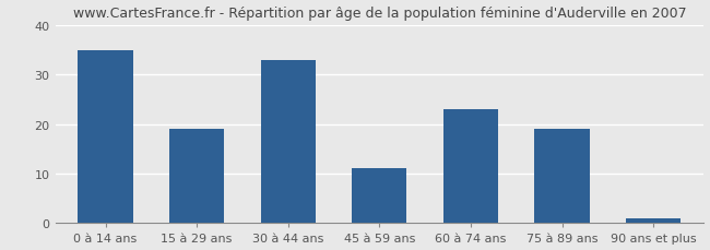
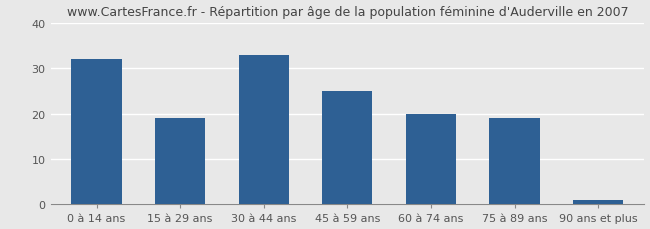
0 à 14 ans: 35 -> 32
45 à 59 ans: 11 -> 25
60 à 74 ans: 23 -> 20
